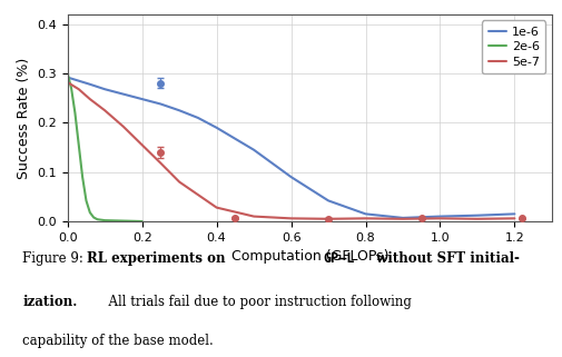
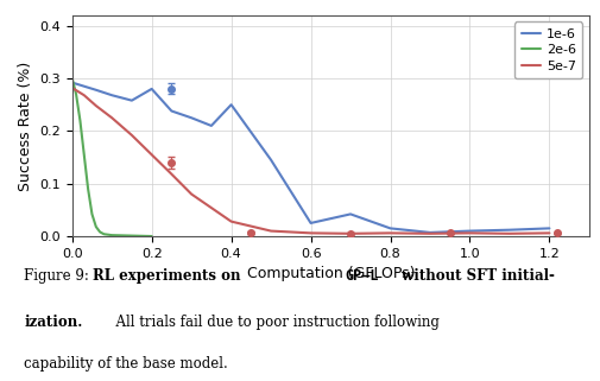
1e-6/0.2: 0.248 -> 0.280
1e-6/0.4: 0.190 -> 0.250
1e-6/0.6: 0.090 -> 0.025
